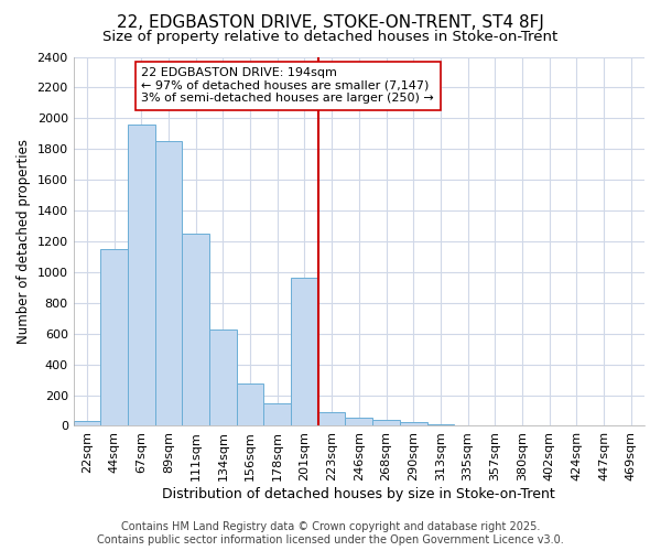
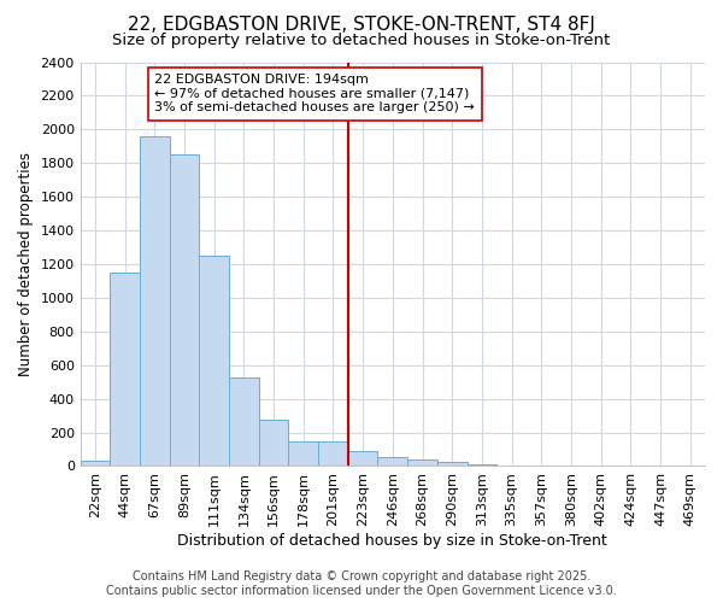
134sqm: 630 -> 520
201sqm: 960 -> 150
